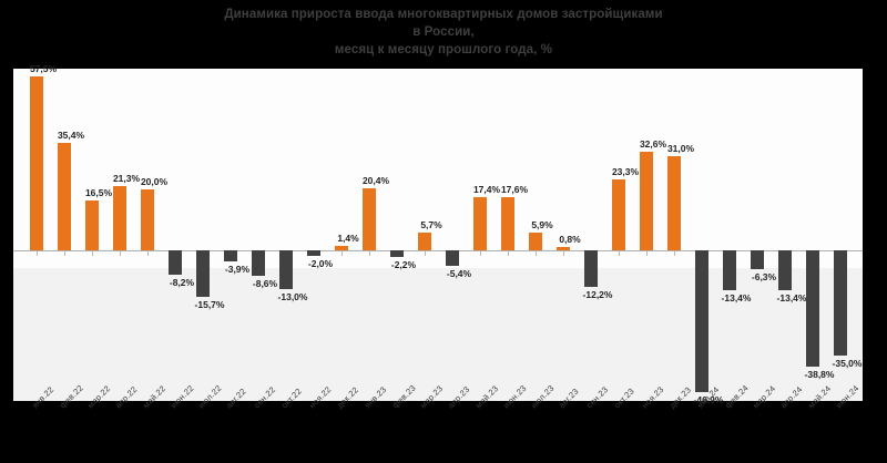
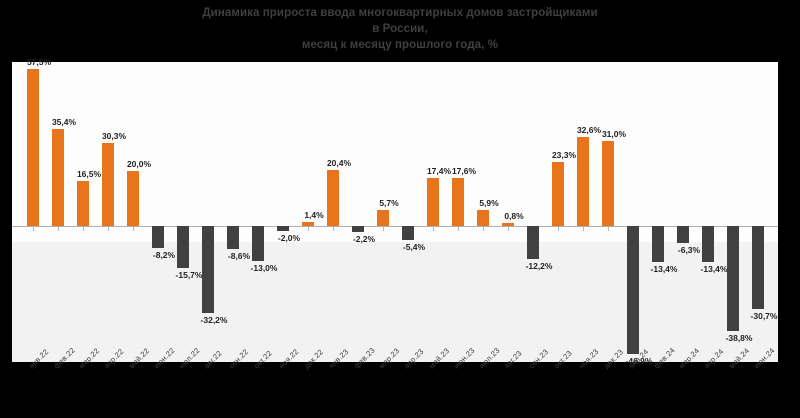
апр.22: 21,3% -> 30,3%
авг.22: -3,9% -> -32,2%
июн.24: -35,0% -> -30,7%
